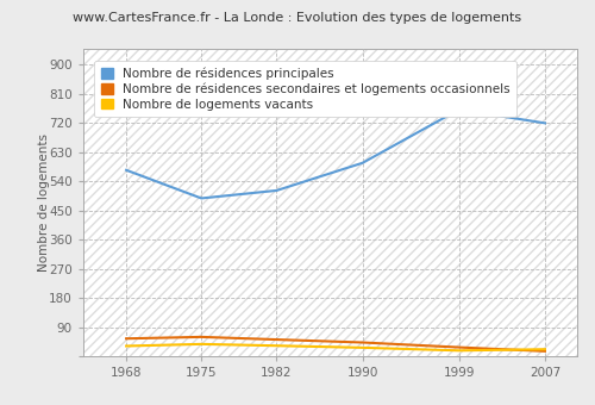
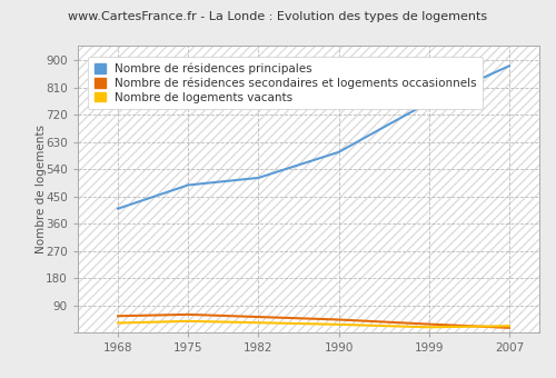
Nombre de résidences principales/1968: 575 -> 410
Nombre de résidences principales/2007: 720 -> 882
